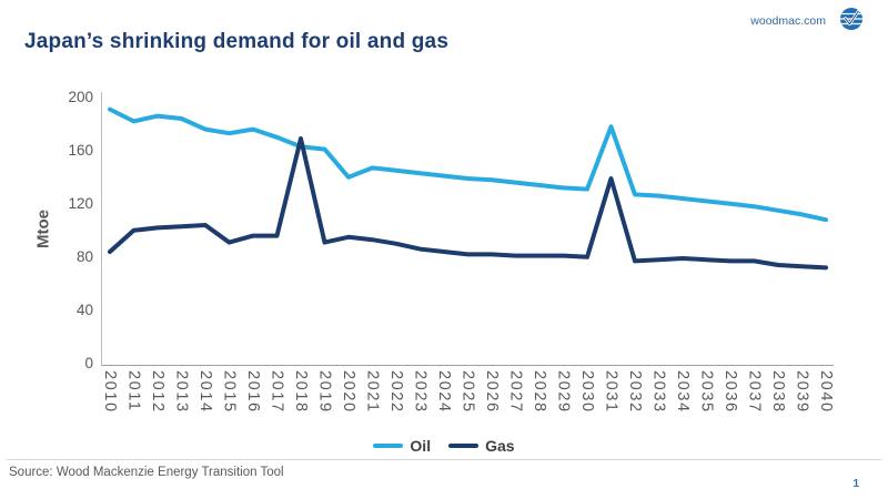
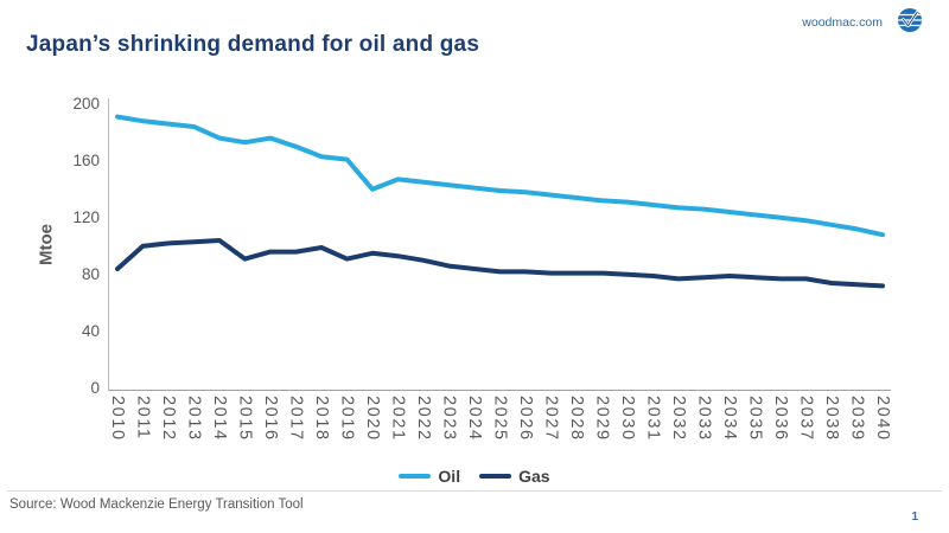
Oil/2011: 183 -> 189
Gas/2018: 170 -> 100
Oil/2031: 179 -> 130
Gas/2031: 140 -> 80
